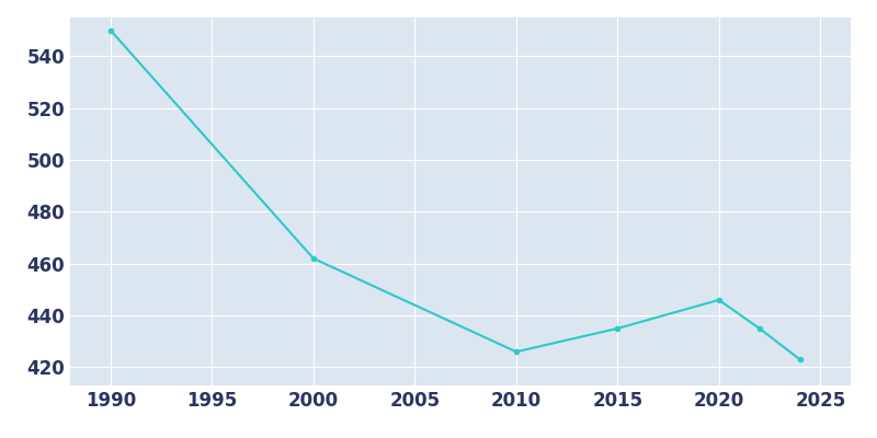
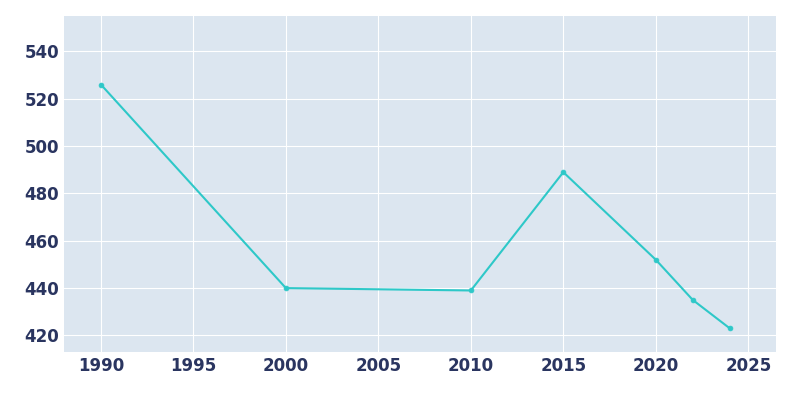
1990: 550 -> 526
2000: 462 -> 440
2010: 426 -> 439
2015: 435 -> 489
2020: 446 -> 452
